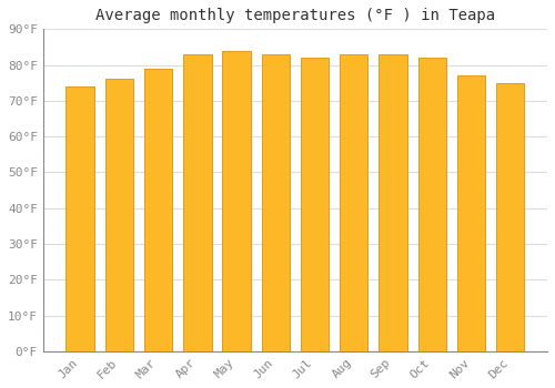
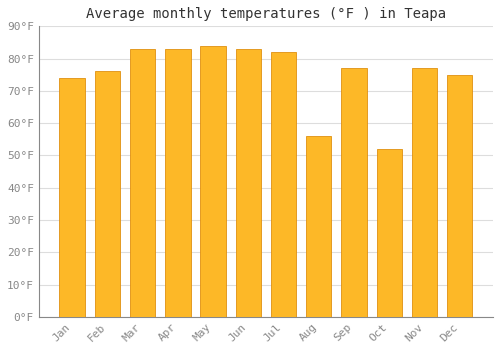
Mar: 79°F -> 83°F
Aug: 83°F -> 56°F
Sep: 83°F -> 77°F
Oct: 82°F -> 52°F
